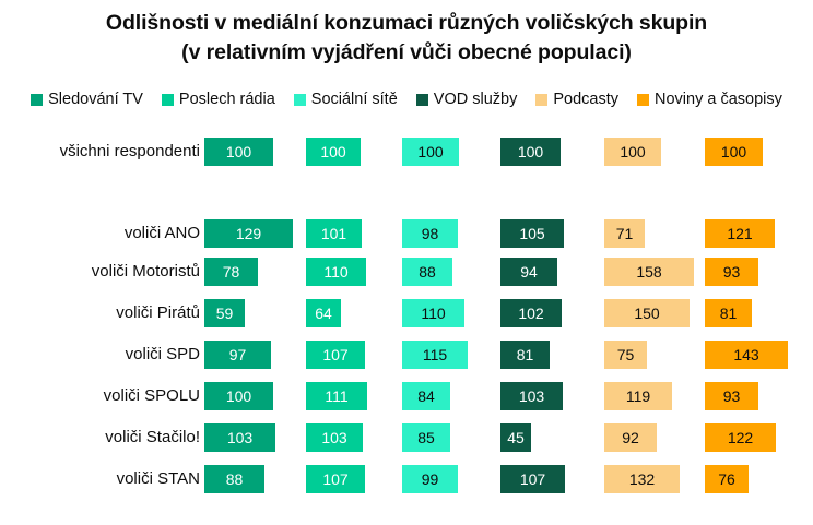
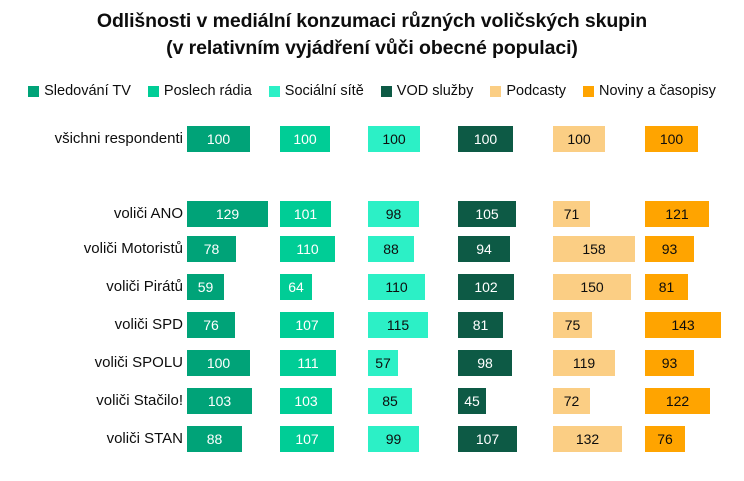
Sledování TV/voliči SPD: 97 -> 76
Sociální sítě/voliči SPOLU: 84 -> 57
VOD služby/voliči SPOLU: 103 -> 98
Podcasty/voliči Stačilo!: 92 -> 72
